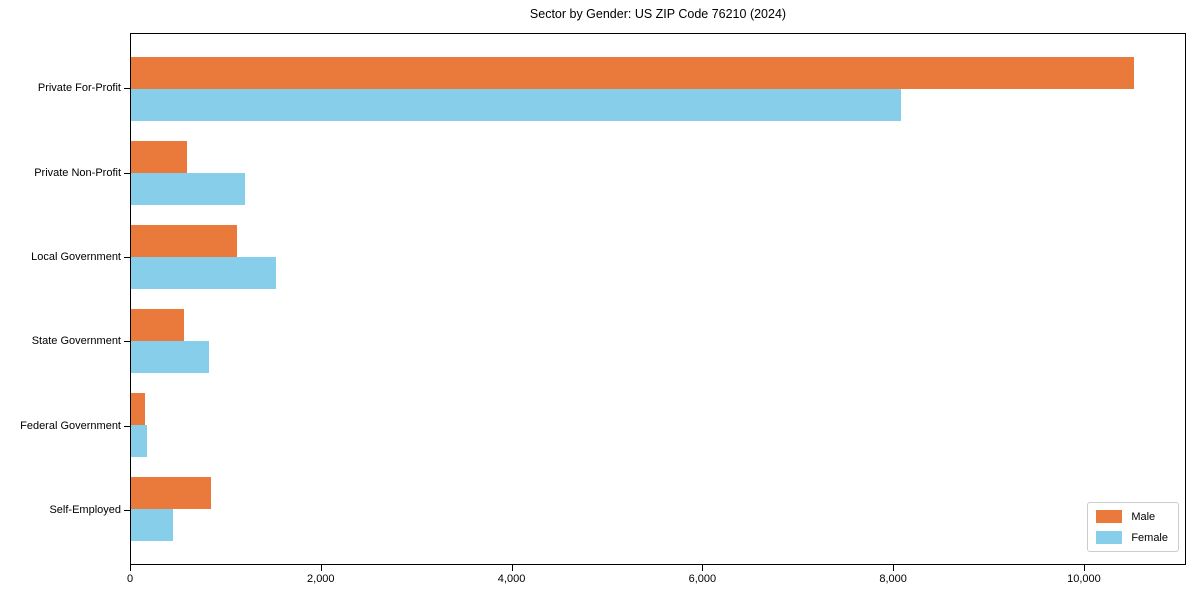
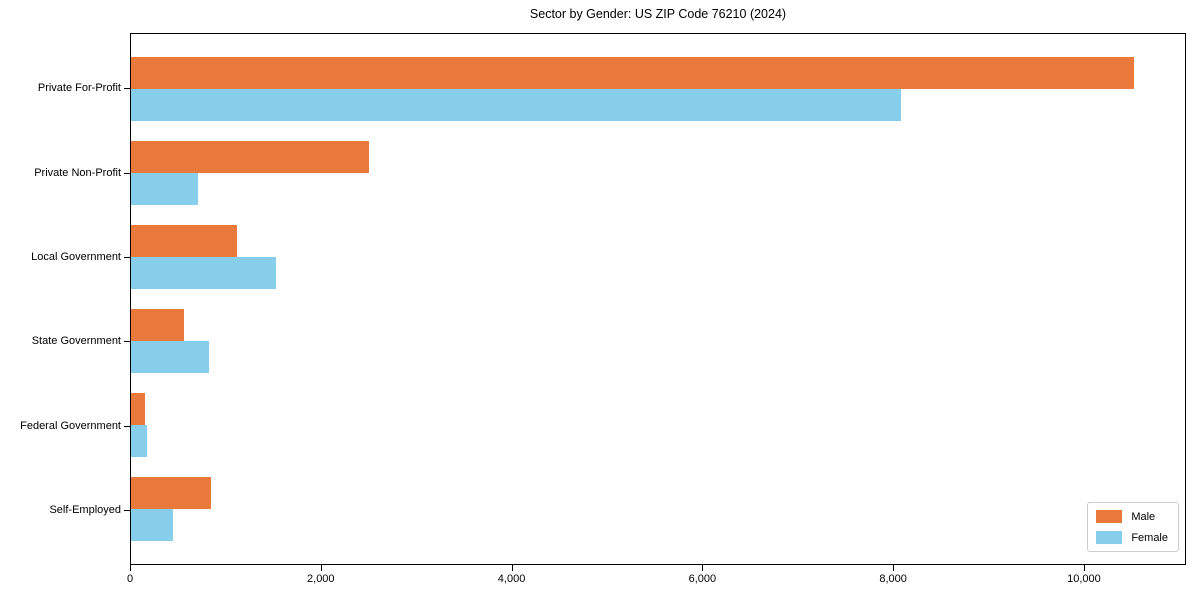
Male/Private Non-Profit: 600 -> 2500
Female/Private Non-Profit: 1200 -> 700
